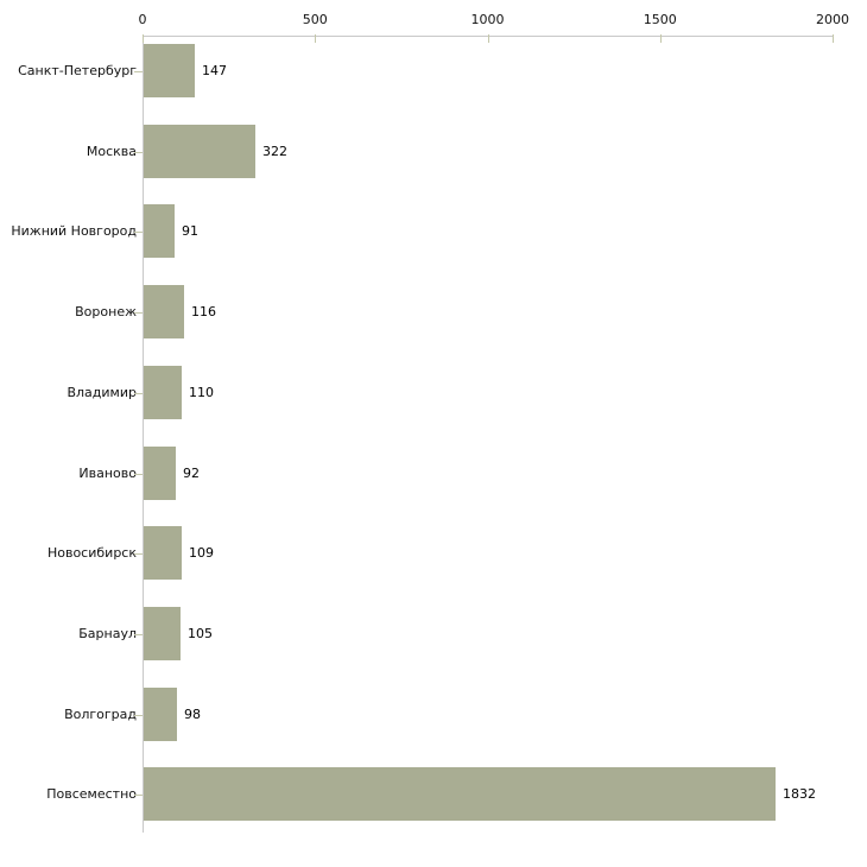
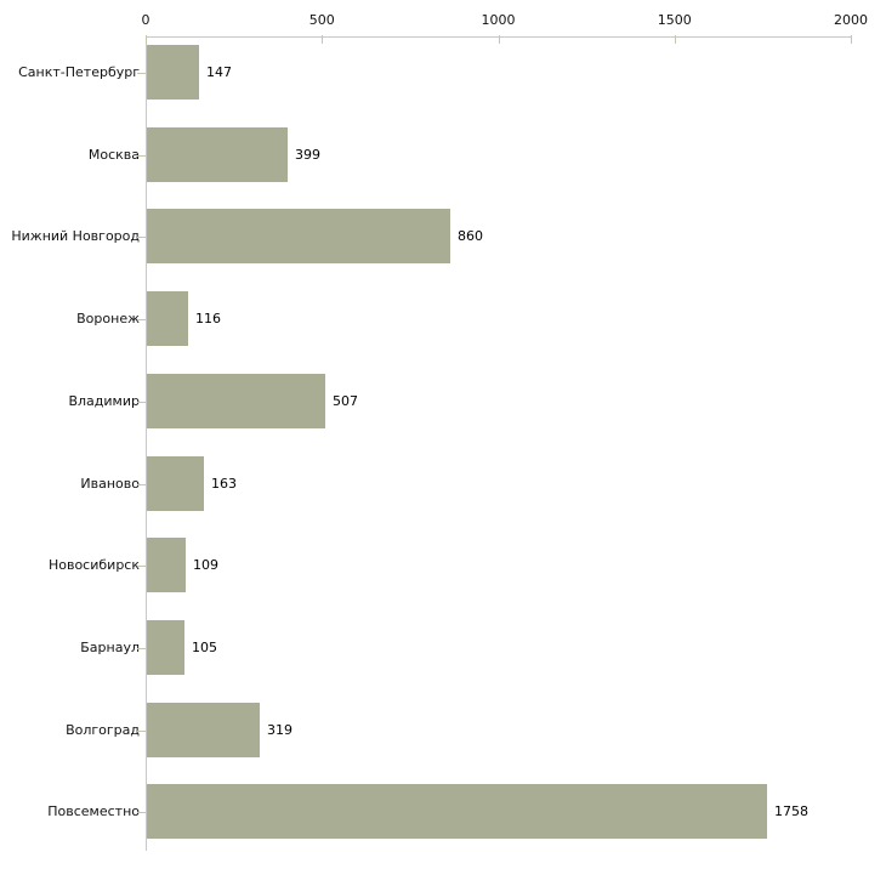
Москва: 322 -> 399
Нижний Новгород: 91 -> 860
Владимир: 110 -> 507
Иваново: 92 -> 163
Волгоград: 98 -> 319
Повсеместно: 1832 -> 1758
